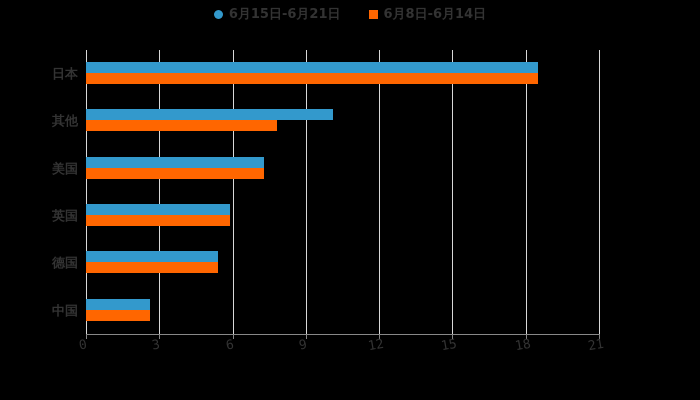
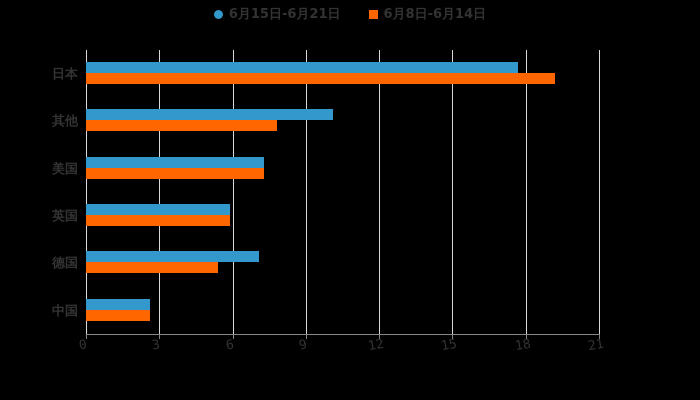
6月15日-6月21日/日本: 18.5 -> 17.7
6月8日-6月14日/日本: 18.5 -> 19.2
6月15日-6月21日/德国: 5.4 -> 7.1
